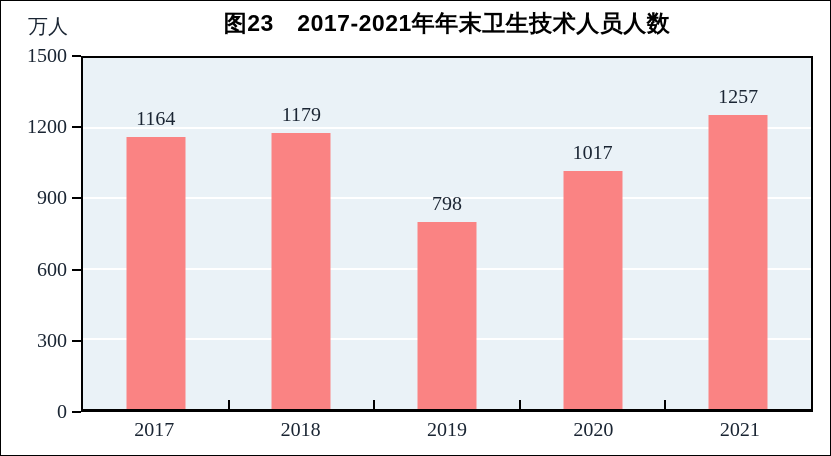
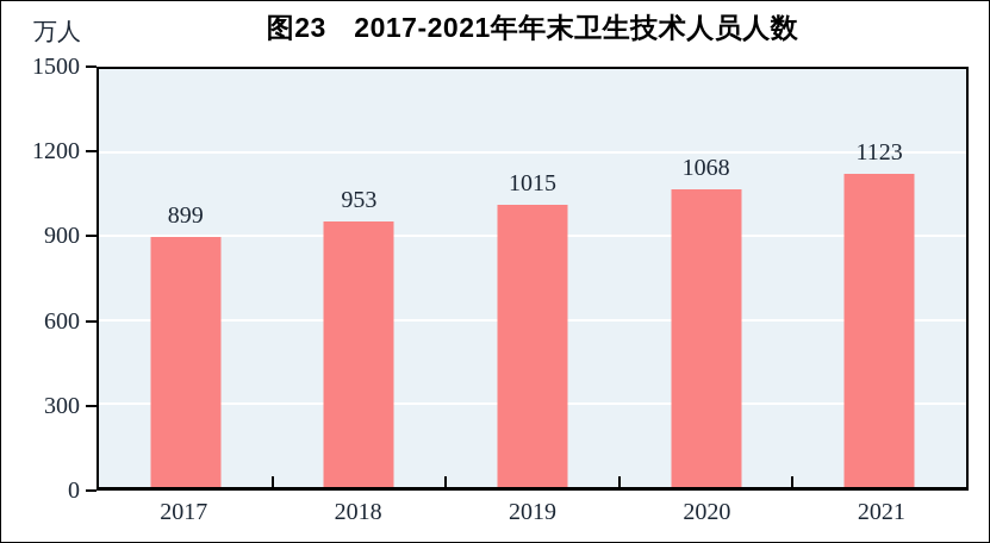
2017: 1164 -> 899
2018: 1179 -> 953
2019: 798 -> 1015
2020: 1017 -> 1068
2021: 1257 -> 1123
